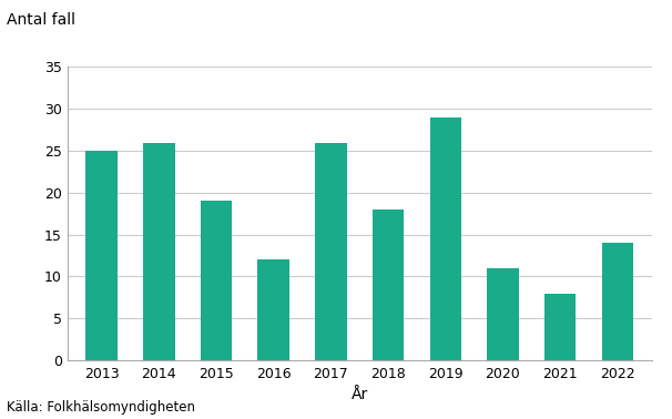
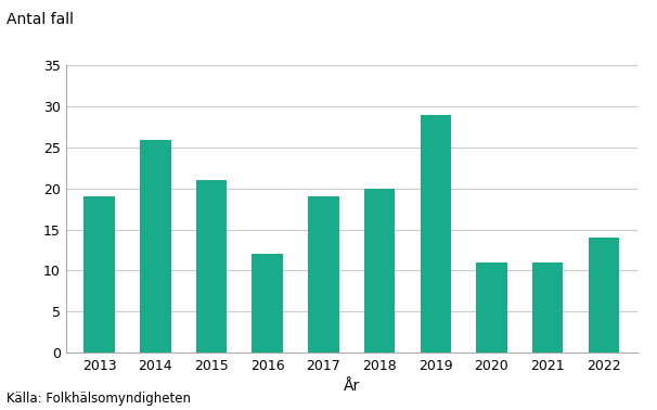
2013: 25 -> 19
2015: 19 -> 21
2017: 26 -> 19
2018: 18 -> 20
2021: 8 -> 11
